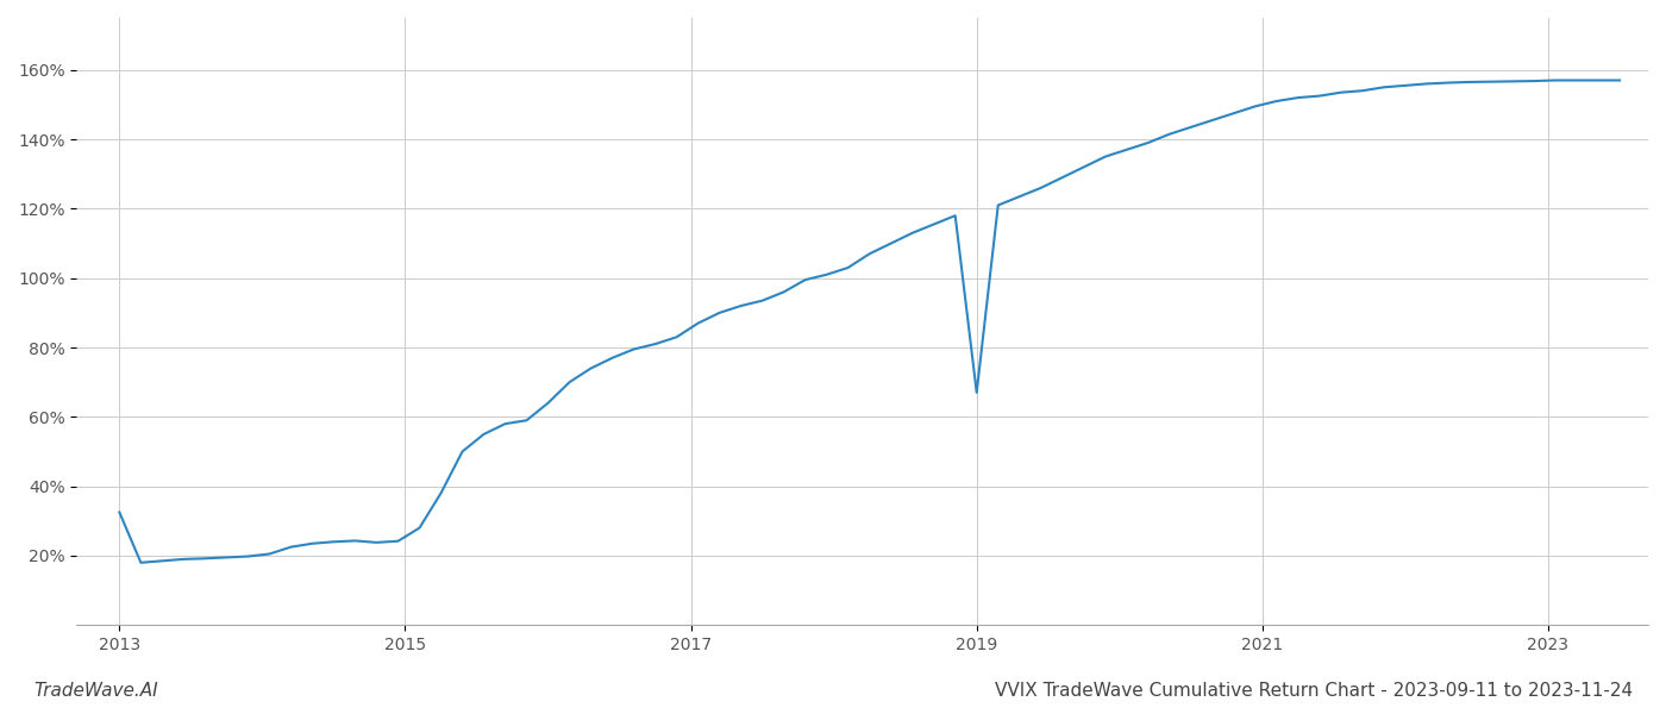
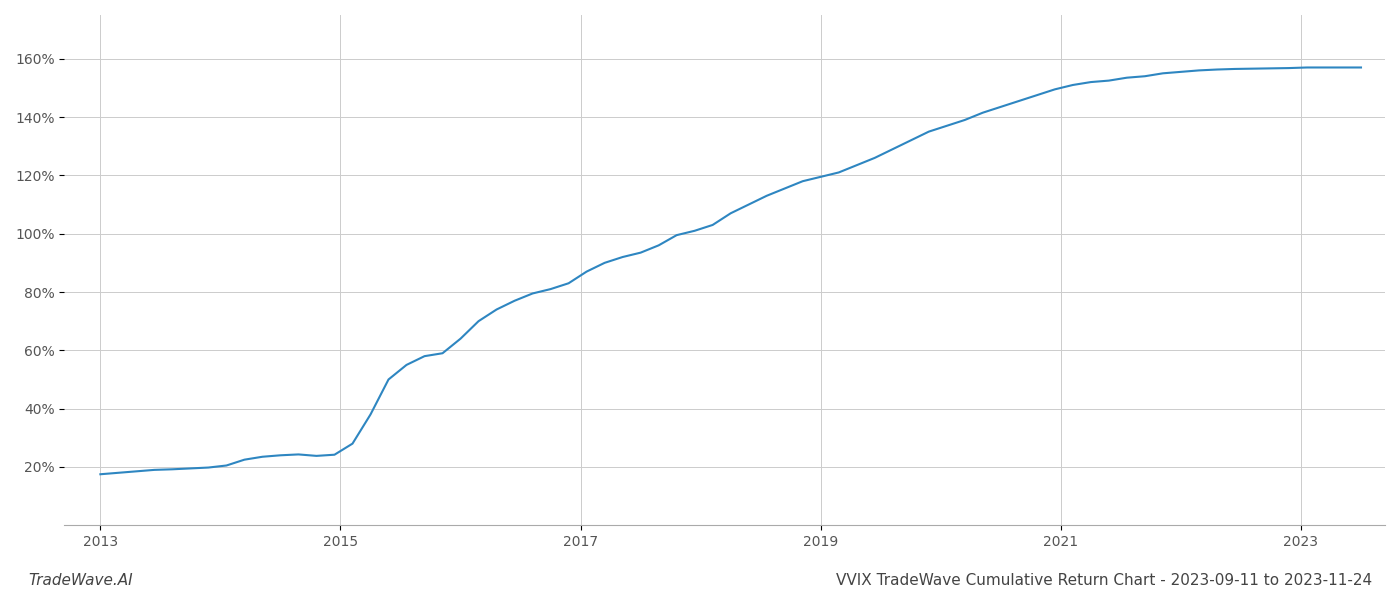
2013: 32.5% -> 17.5%
2019: 67.0% -> 119.5%
